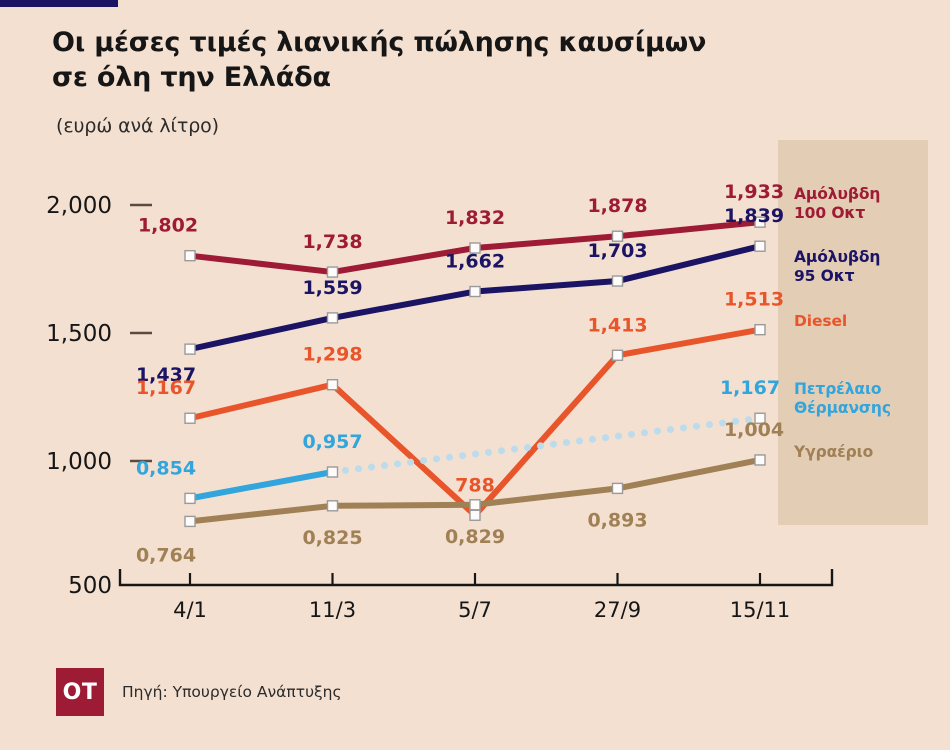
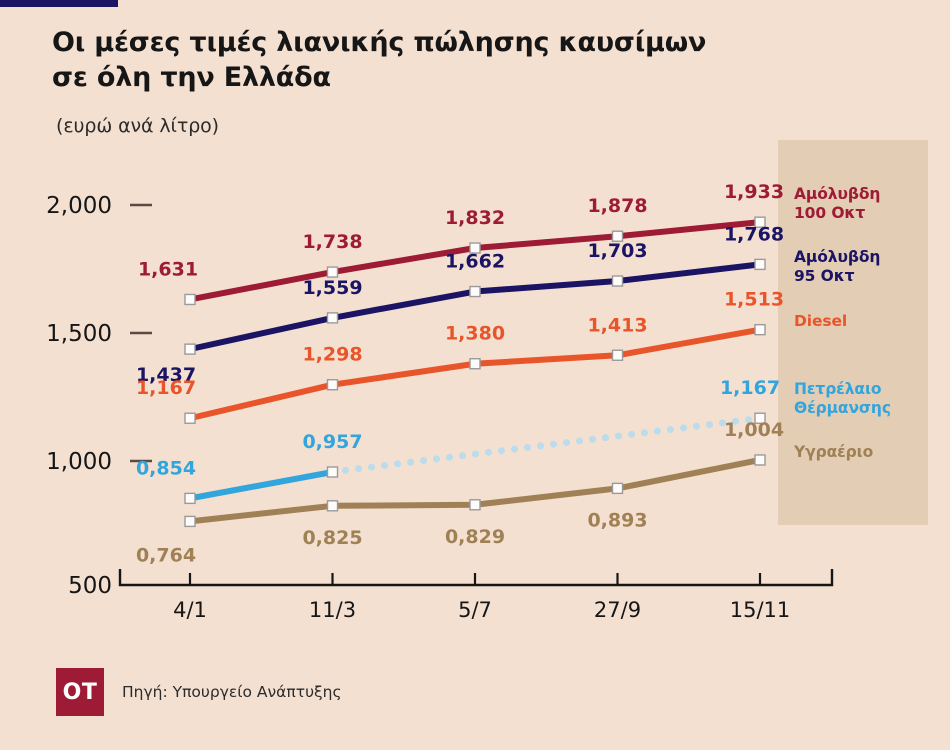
Αμόλυβδη 100 Οκτ/4/1: 1,802 -> 1,631
Diesel/5/7: 788 -> 1,380
Αμόλυβδη 95 Οκτ/15/11: 1,839 -> 1,768
